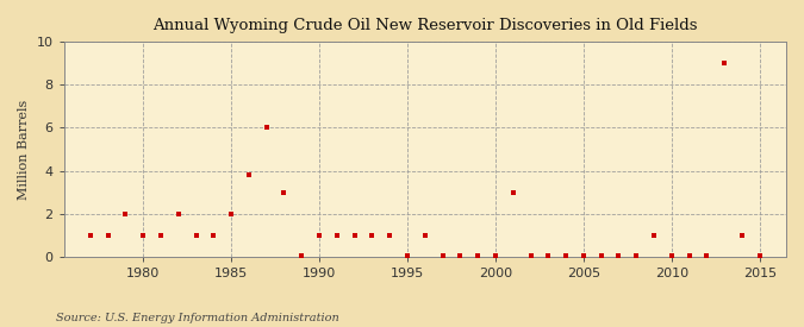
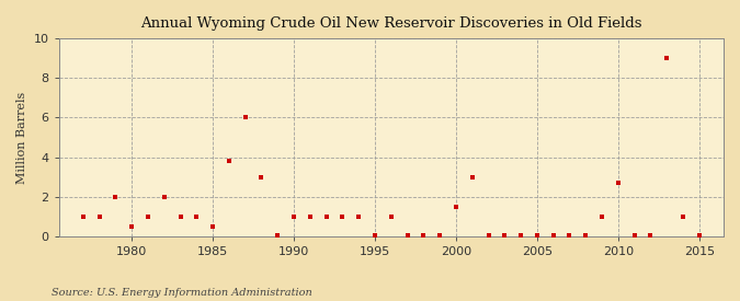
1980: 1.0 -> 0.5
1985: 2.0 -> 0.5
2000: 0.1 -> 1.5
2010: 0.1 -> 2.7
